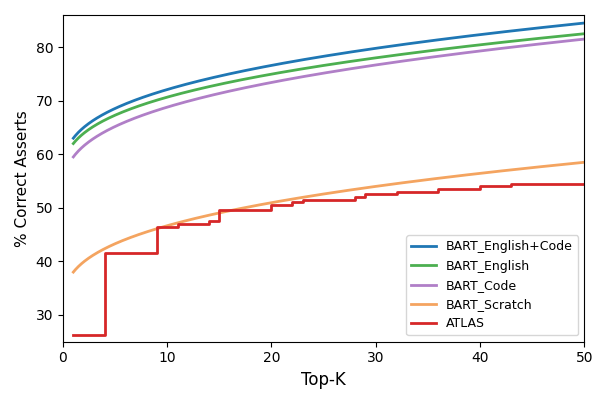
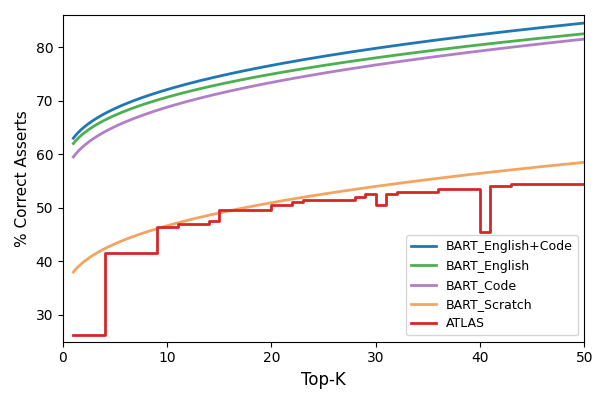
ATLAS/30: 52.5 -> 50.6
ATLAS/40: 54.0 -> 45.4
